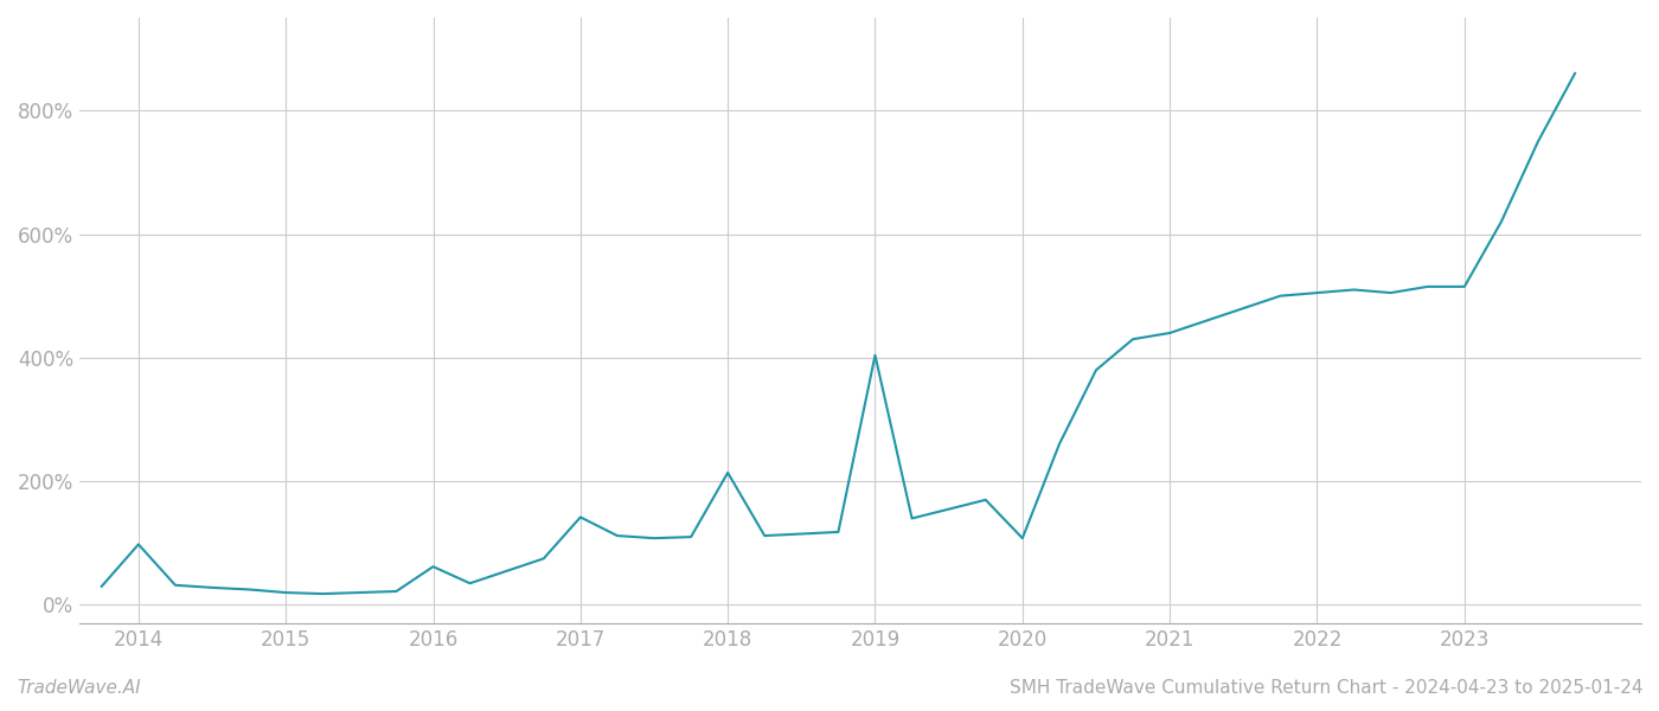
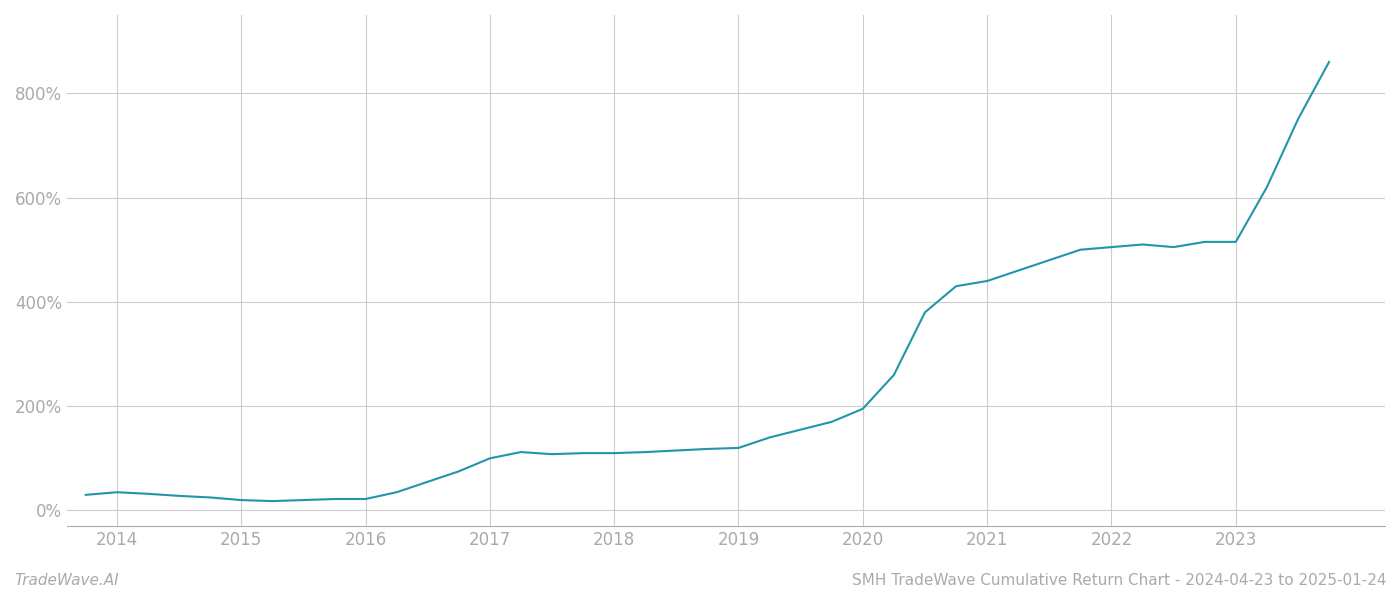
2014: 98% -> 35%
2016: 62% -> 22%
2017: 142% -> 100%
2018: 214% -> 110%
2019: 404% -> 120%
2020: 108% -> 195%
